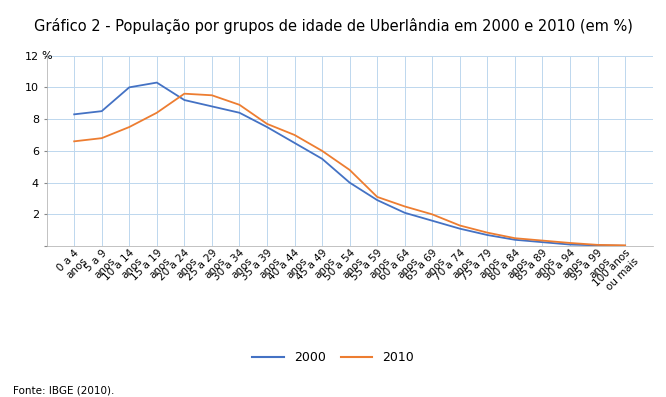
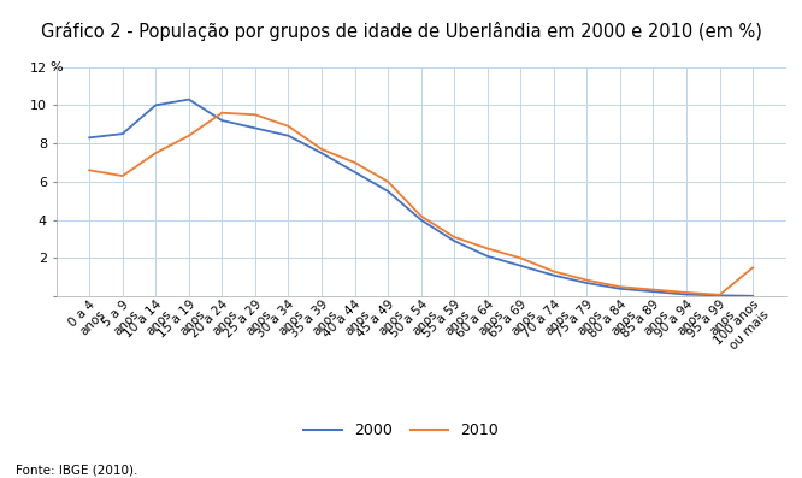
2010/5 a 9 anos: 6.8 -> 6.3
2010/50 a 54 anos: 4.8 -> 4.2
2010/100 anos ou mais: 0.1 -> 1.5
